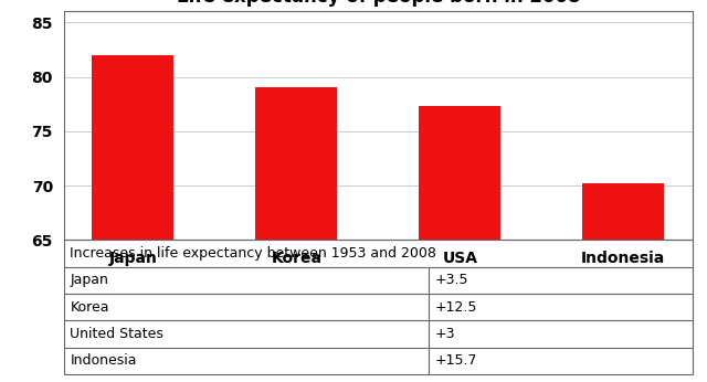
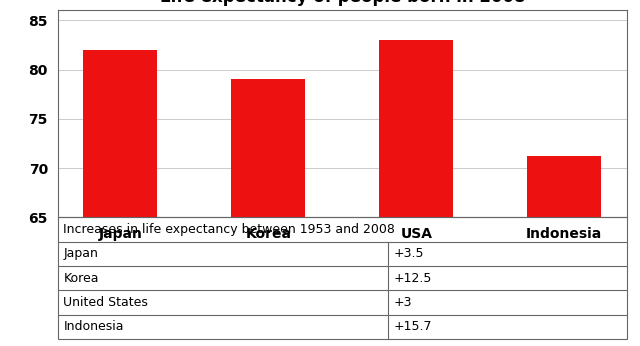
USA: 77.3 -> 83.0
Indonesia: 70.2 -> 71.2
